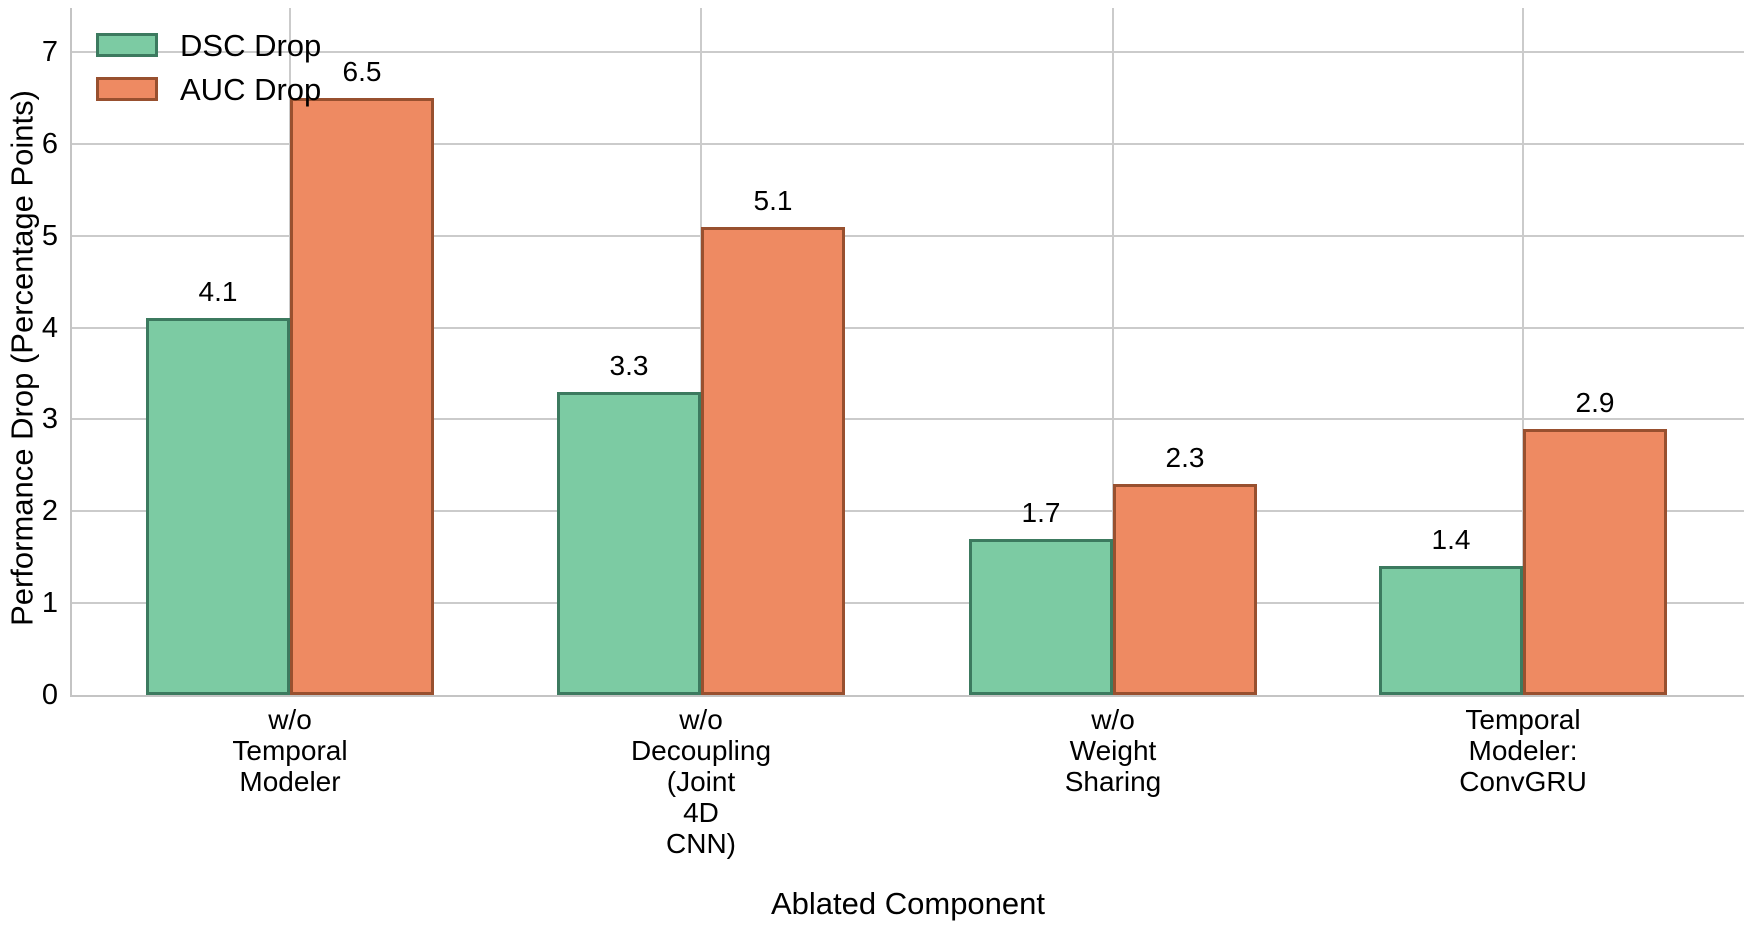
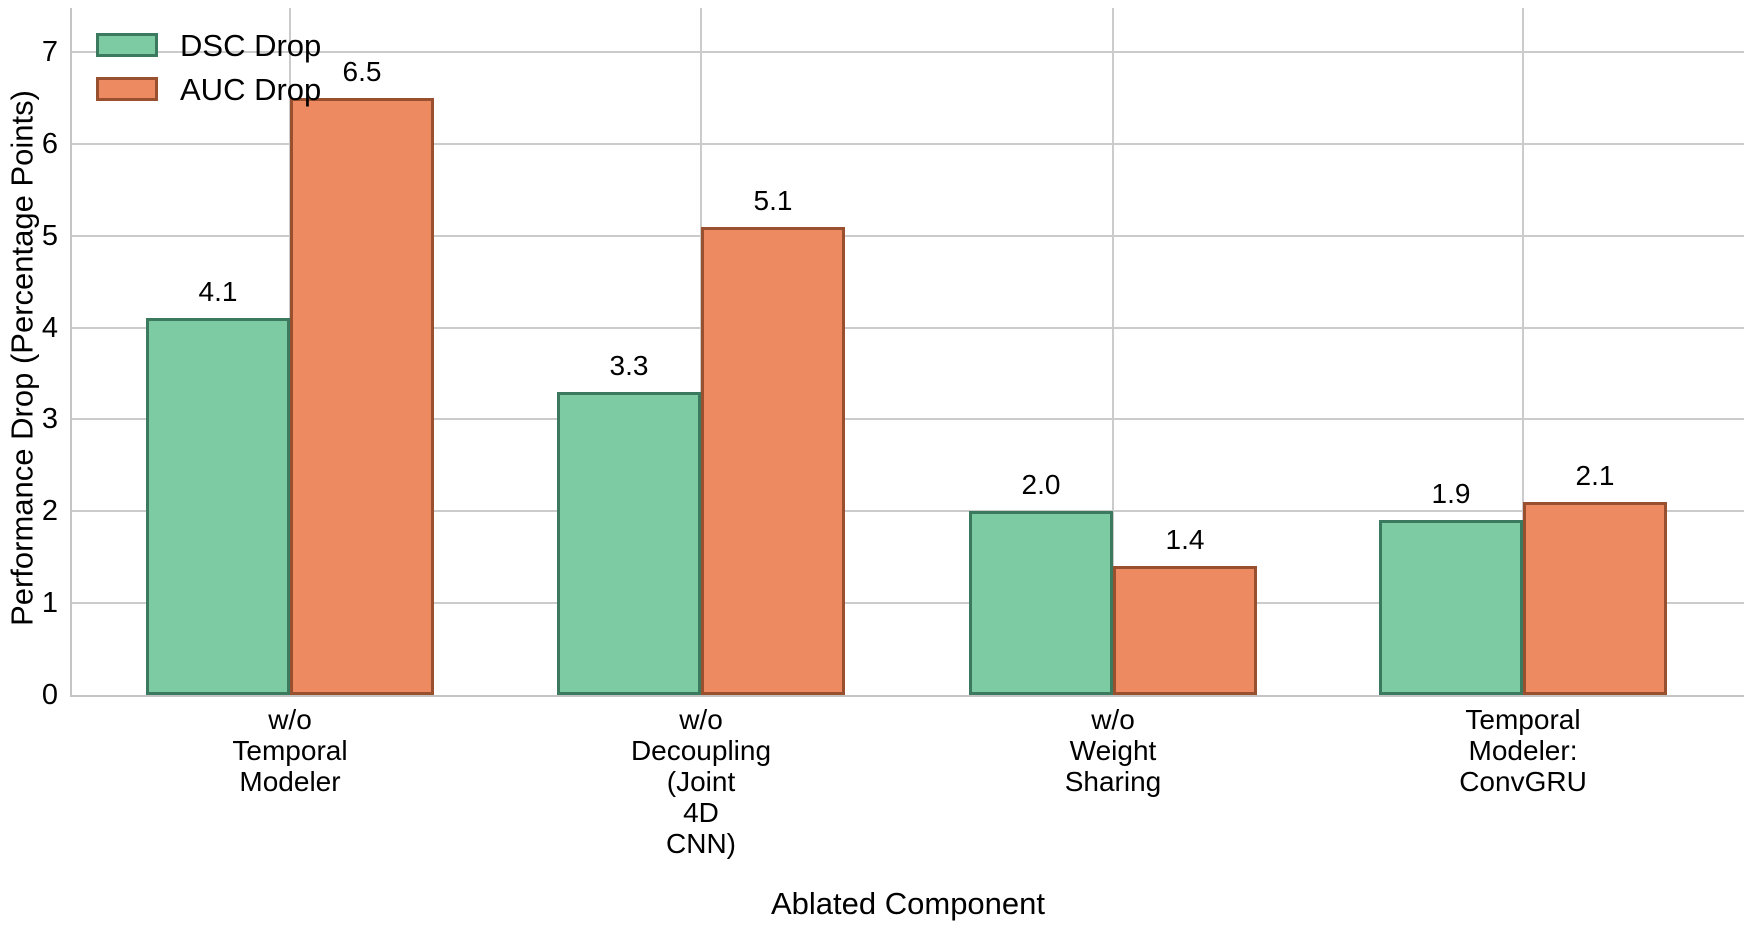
DSC Drop/w/o Weight Sharing: 1.7 -> 2.0
AUC Drop/w/o Weight Sharing: 2.3 -> 1.4
DSC Drop/Temporal Modeler: ConvGRU: 1.4 -> 1.9
AUC Drop/Temporal Modeler: ConvGRU: 2.9 -> 2.1
